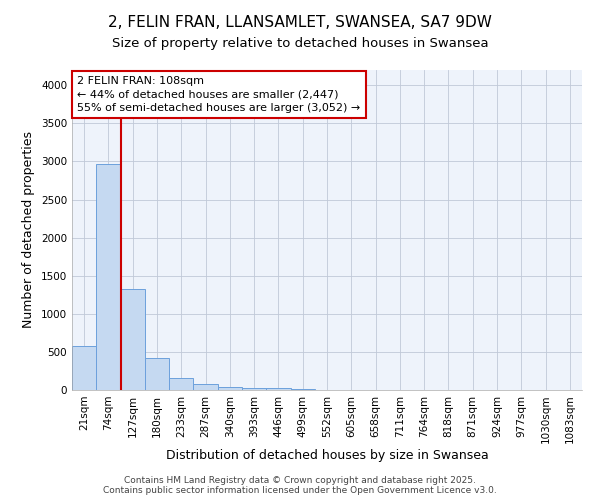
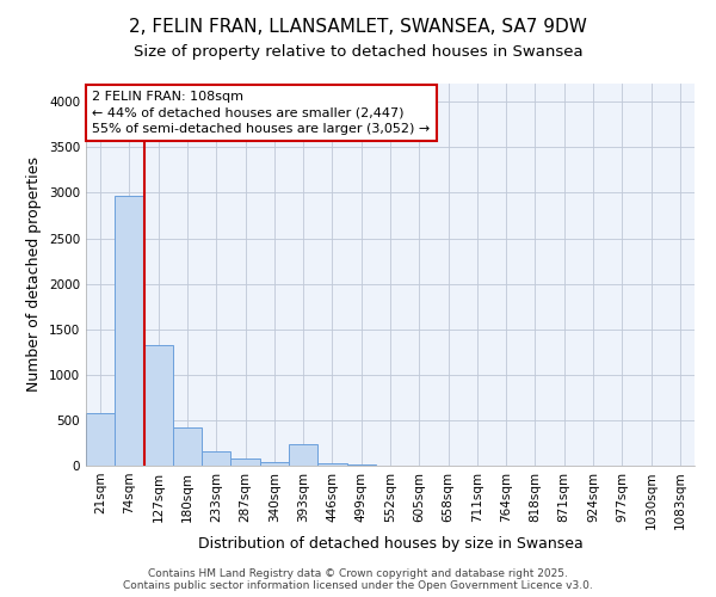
393sqm: 20 -> 240
